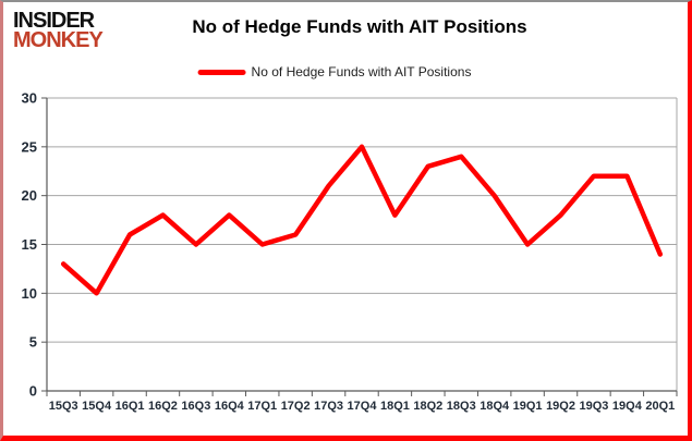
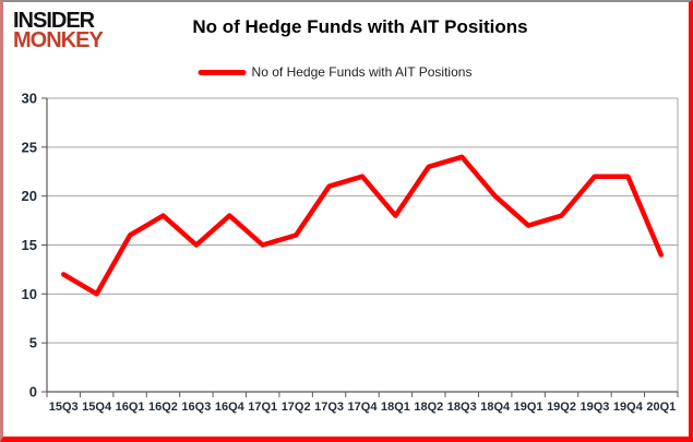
15Q3: 13 -> 12
17Q4: 25 -> 22
19Q1: 15 -> 17
